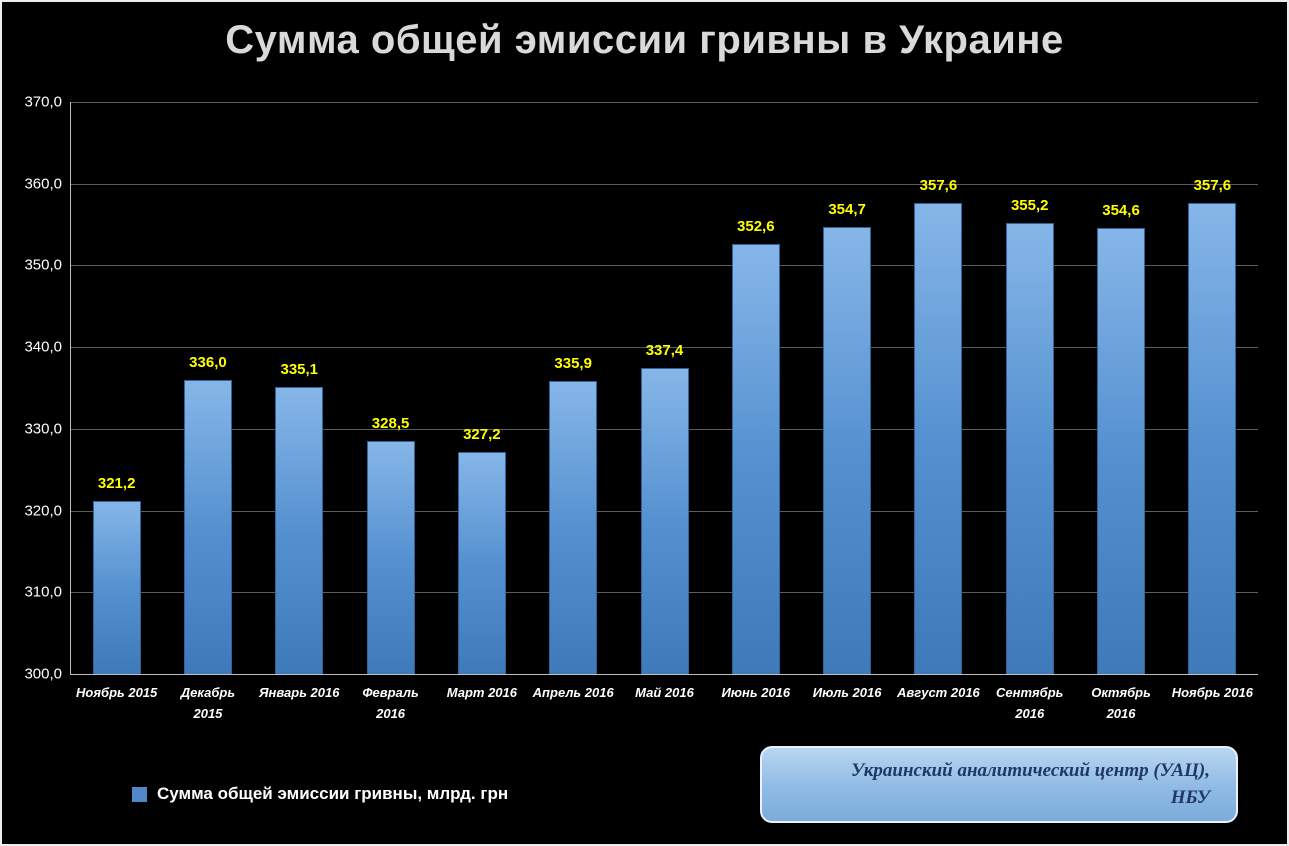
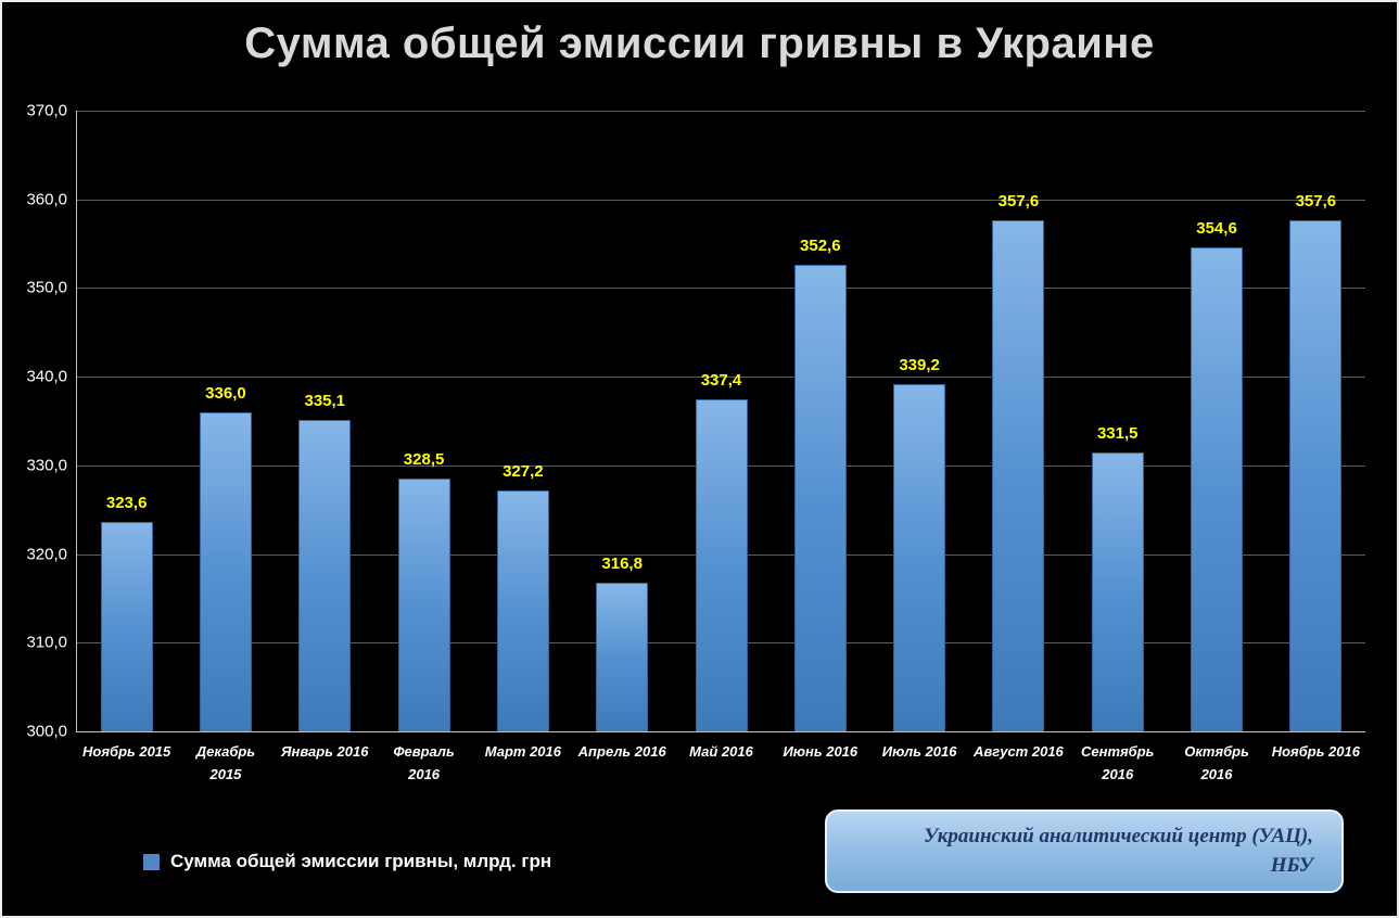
Ноябрь 2015: 321,2 -> 323,6
Апрель 2016: 335,9 -> 316,8
Июль 2016: 354,7 -> 339,2
Сентябрь 2016: 355,2 -> 331,5
